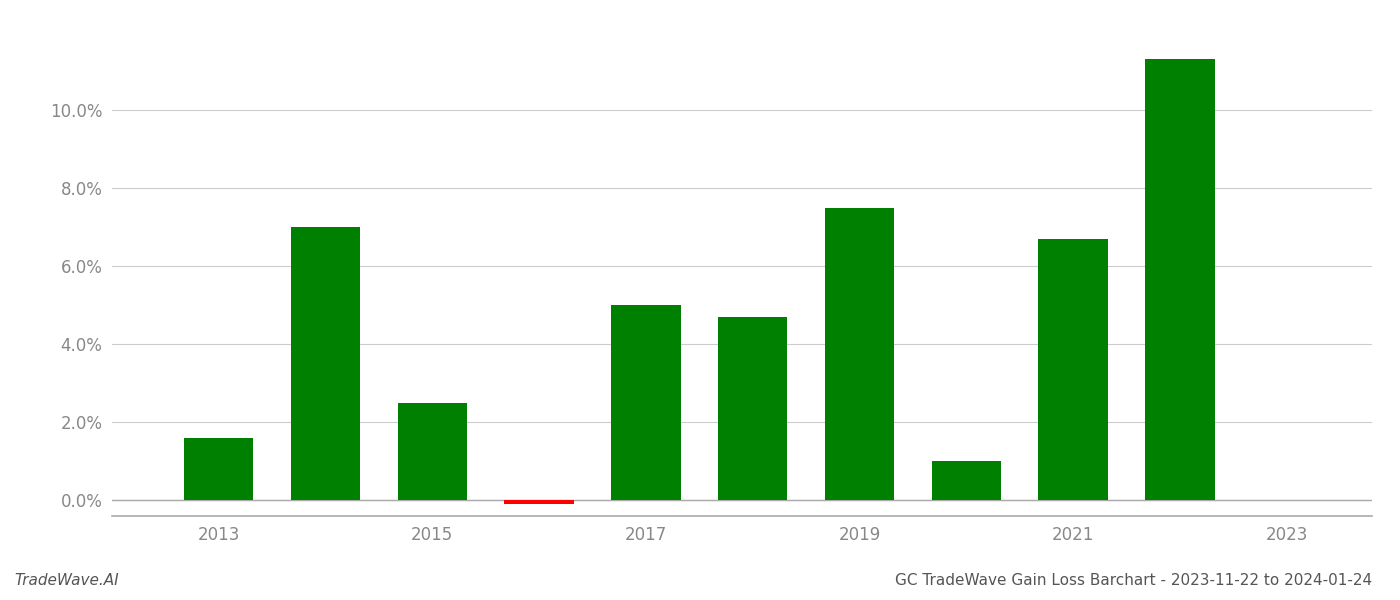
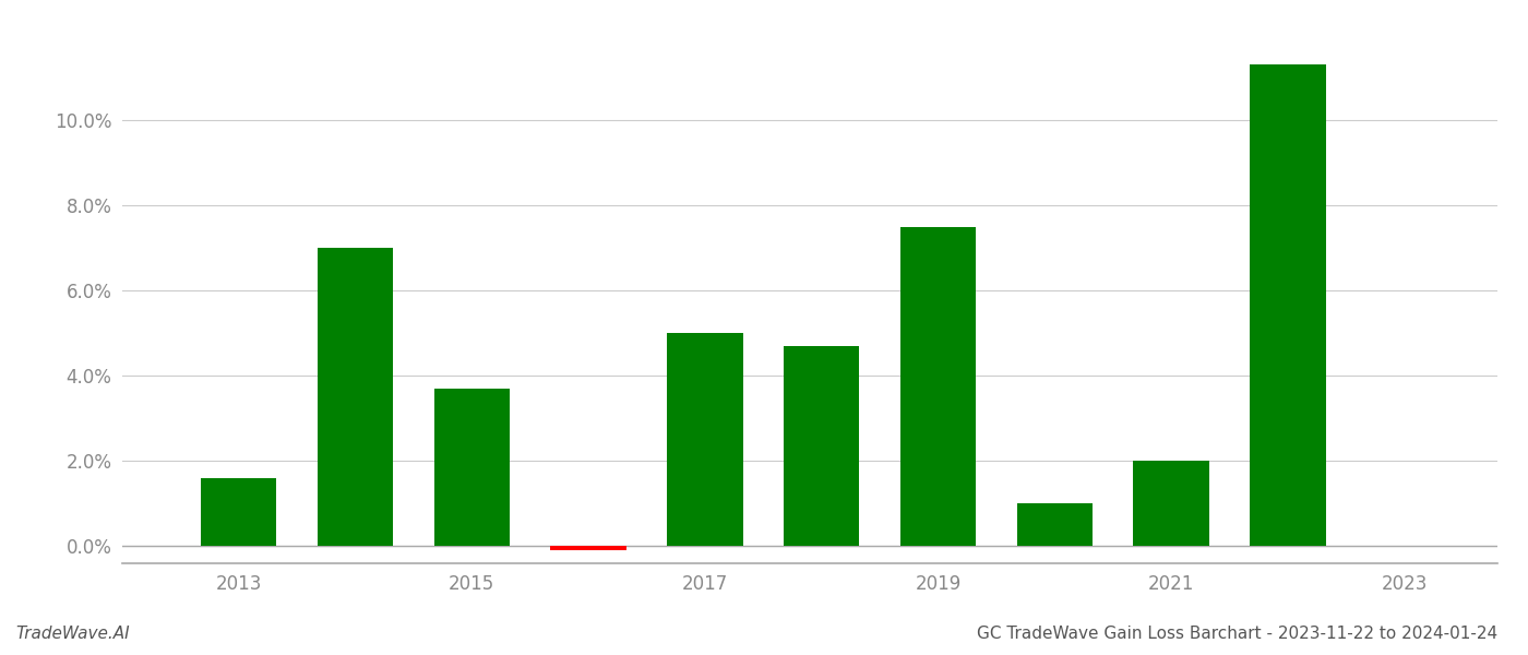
2015: 2.5% -> 3.7%
2021: 6.7% -> 2.0%
